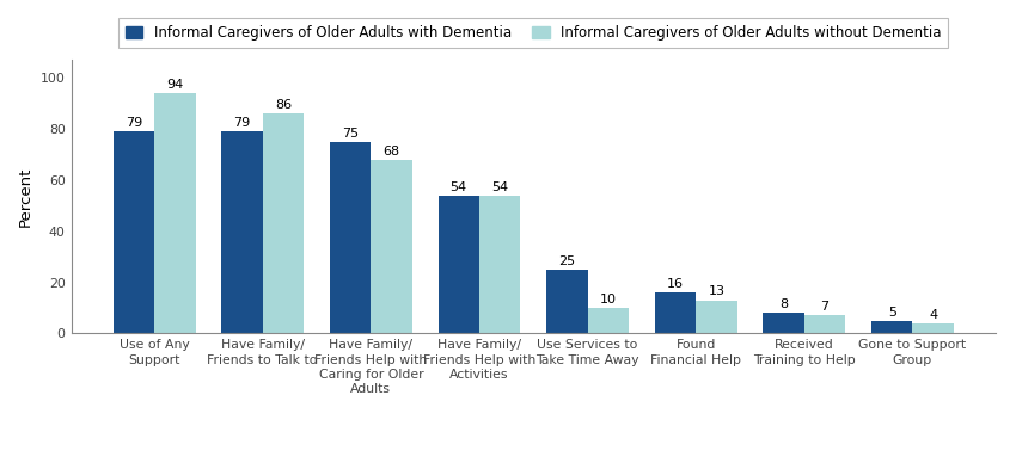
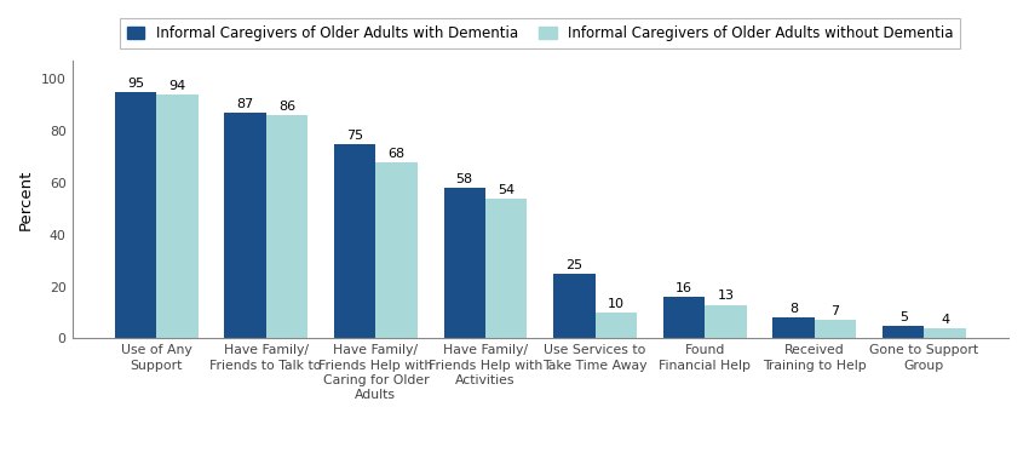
Informal Caregivers of Older Adults with Dementia/Use of Any Support: 79 -> 95
Informal Caregivers of Older Adults with Dementia/Have Family/ Friends to Talk to: 79 -> 87
Informal Caregivers of Older Adults with Dementia/Have Family/ Friends Help with Activities: 54 -> 58
